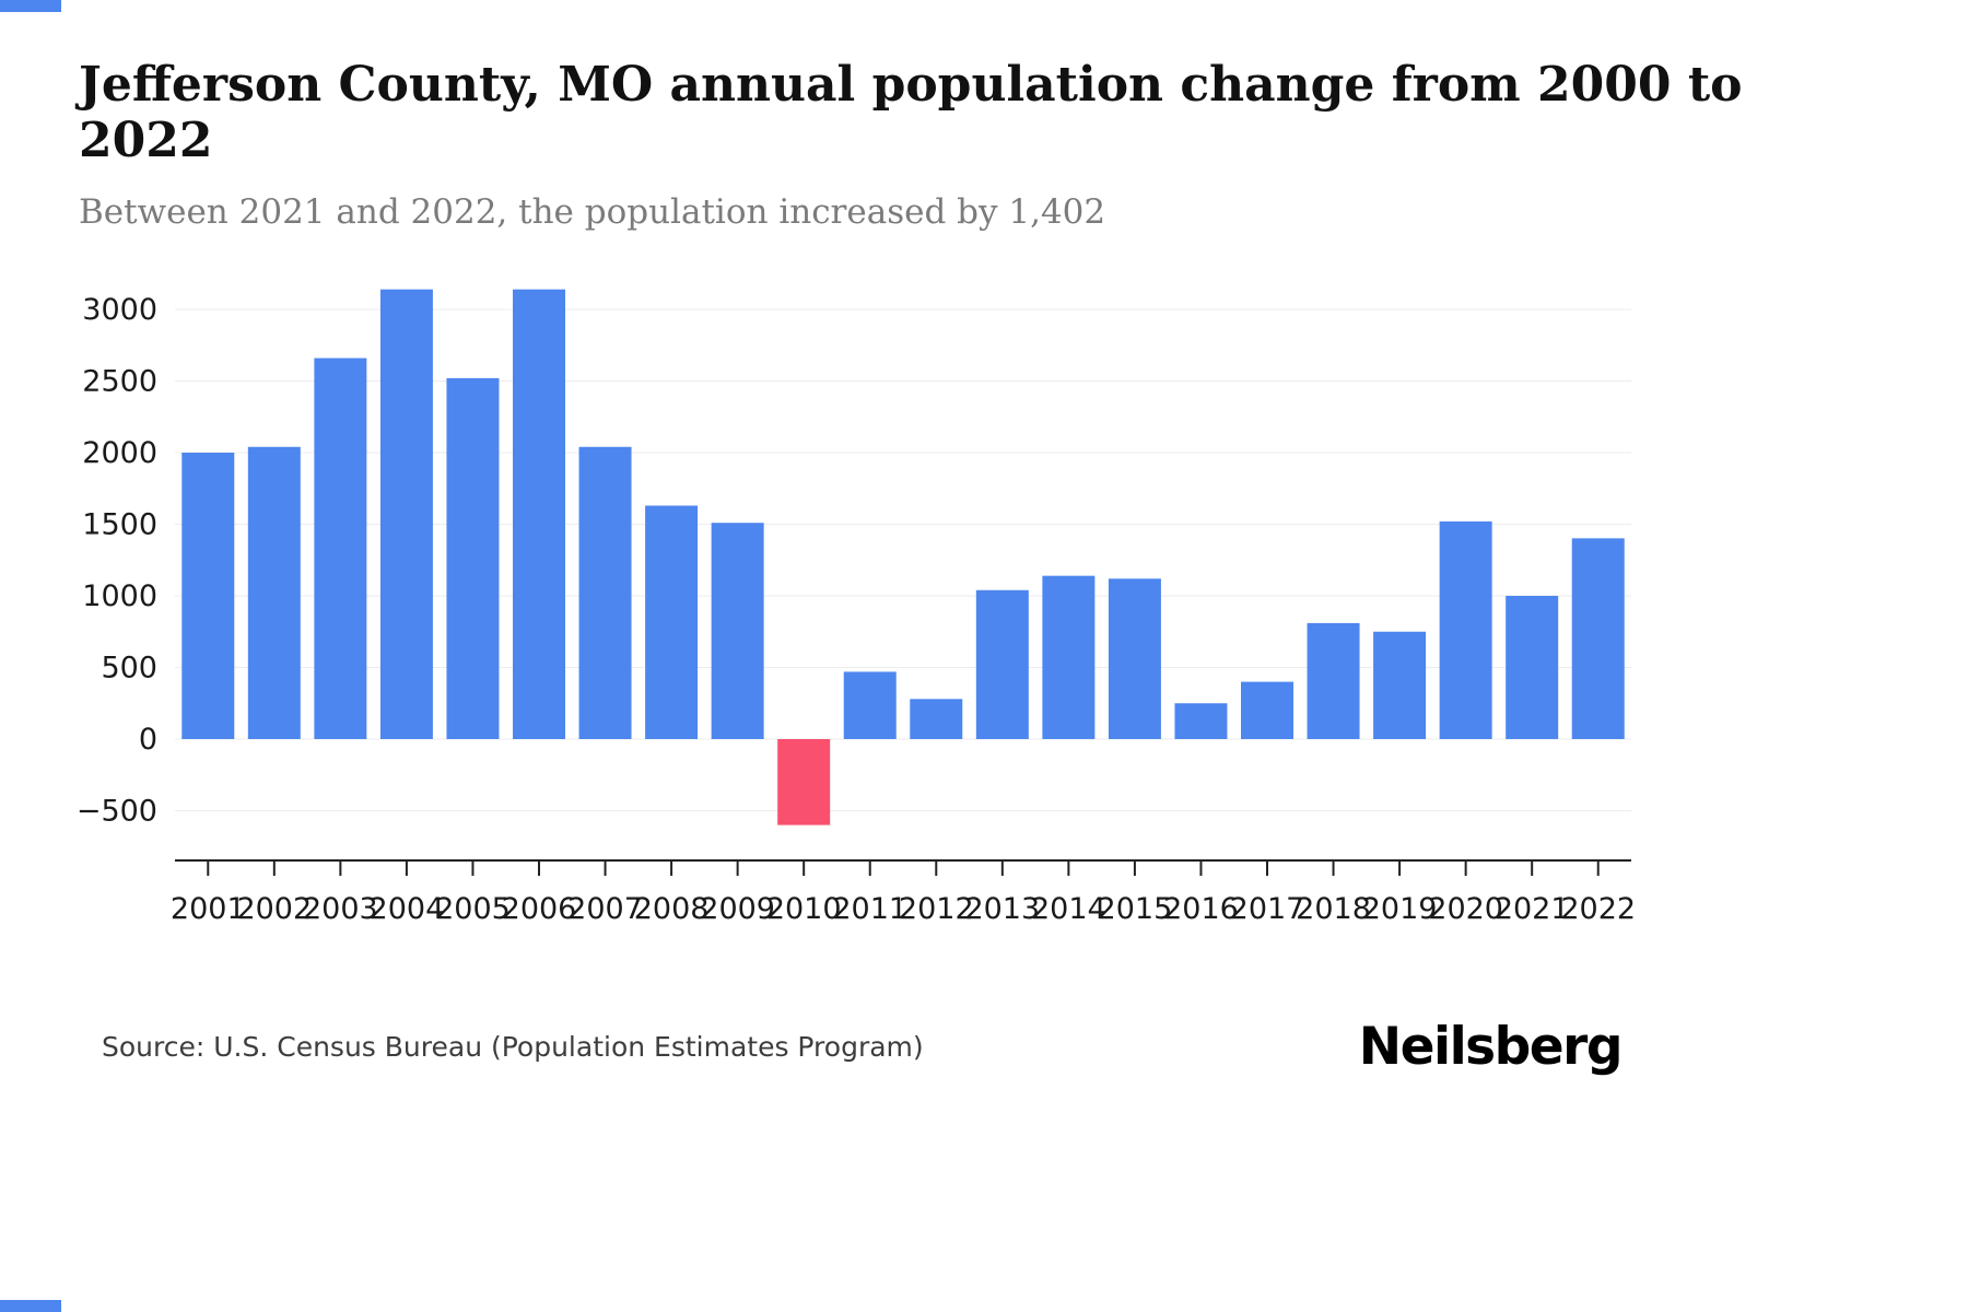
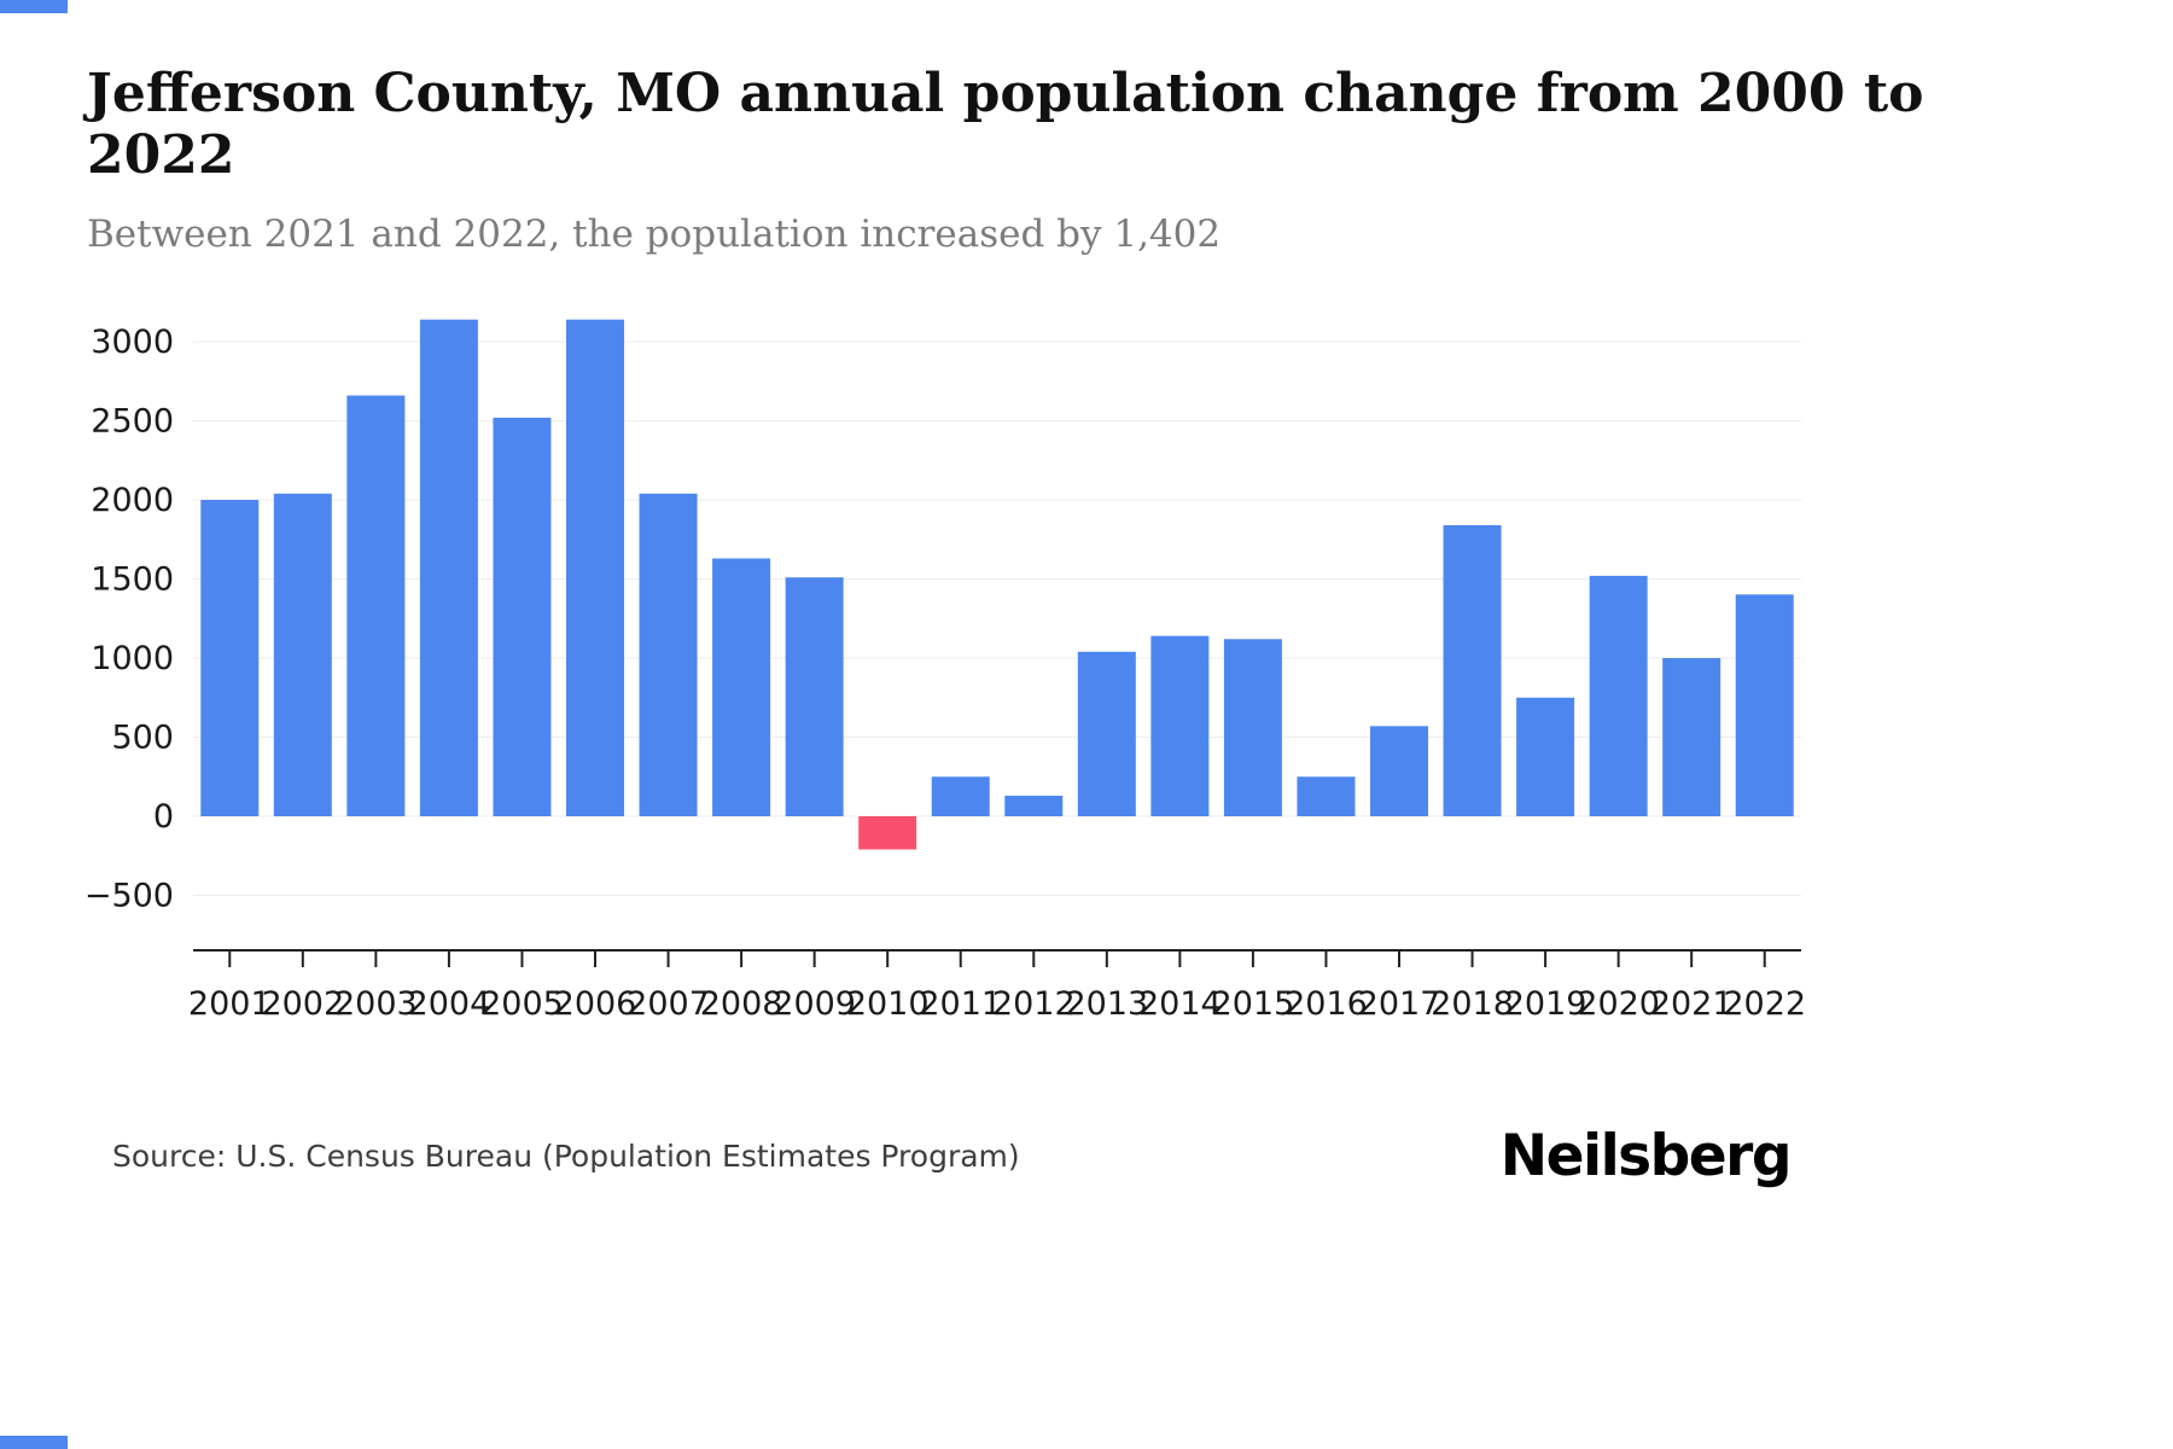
2010: -600 -> -210
2011: 470 -> 250
2012: 280 -> 130
2017: 400 -> 570
2018: 810 -> 1840
